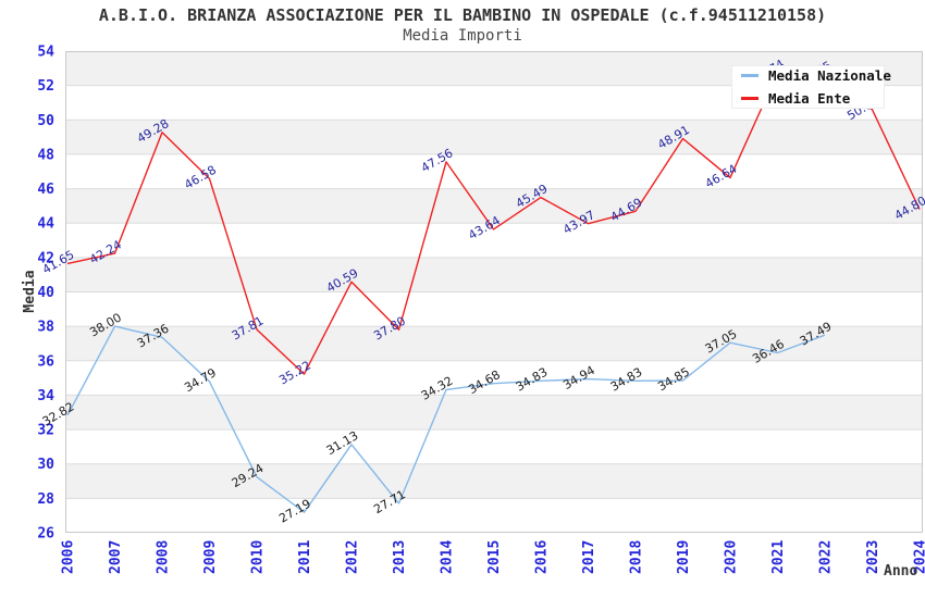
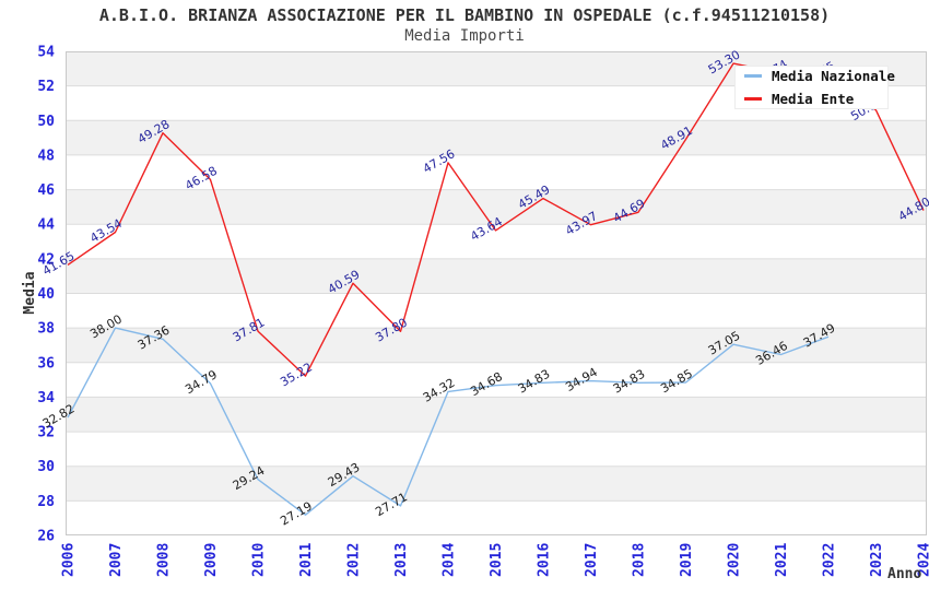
Media Ente/2007: 42.24 -> 43.54
Media Nazionale/2012: 31.13 -> 29.43
Media Ente/2020: 46.64 -> 53.30
